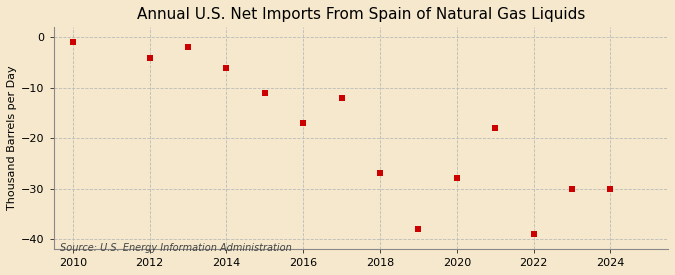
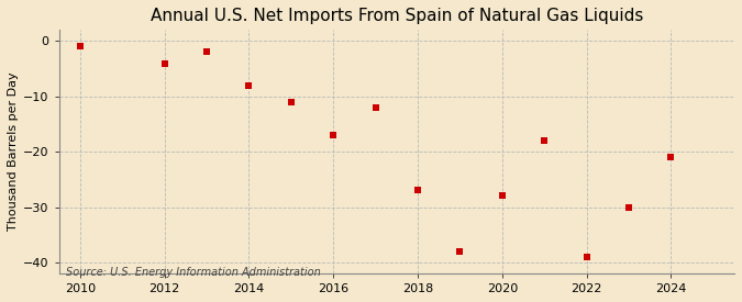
2014: -6 -> -8
2024: -30 -> -21
